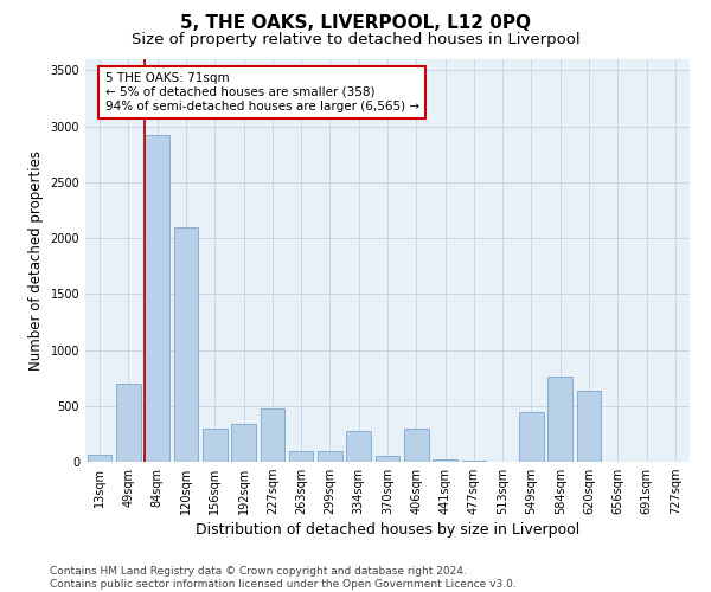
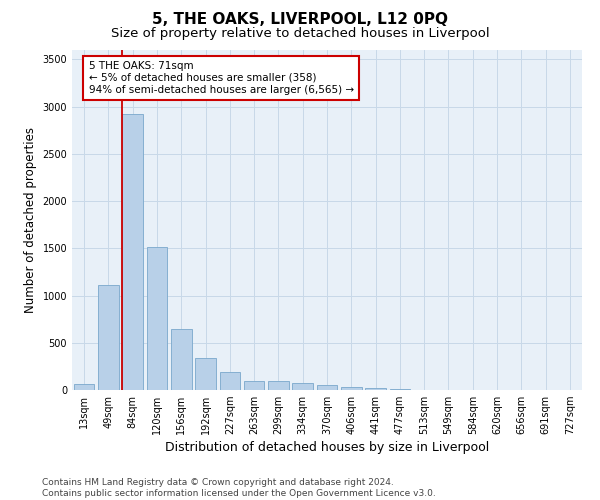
49sqm: 700 -> 1110
120sqm: 2100 -> 1510
156sqm: 300 -> 650
227sqm: 480 -> 190
334sqm: 280 -> 70
406sqm: 300 -> 30
549sqm: 440 -> 0
584sqm: 760 -> 0
620sqm: 640 -> 0
